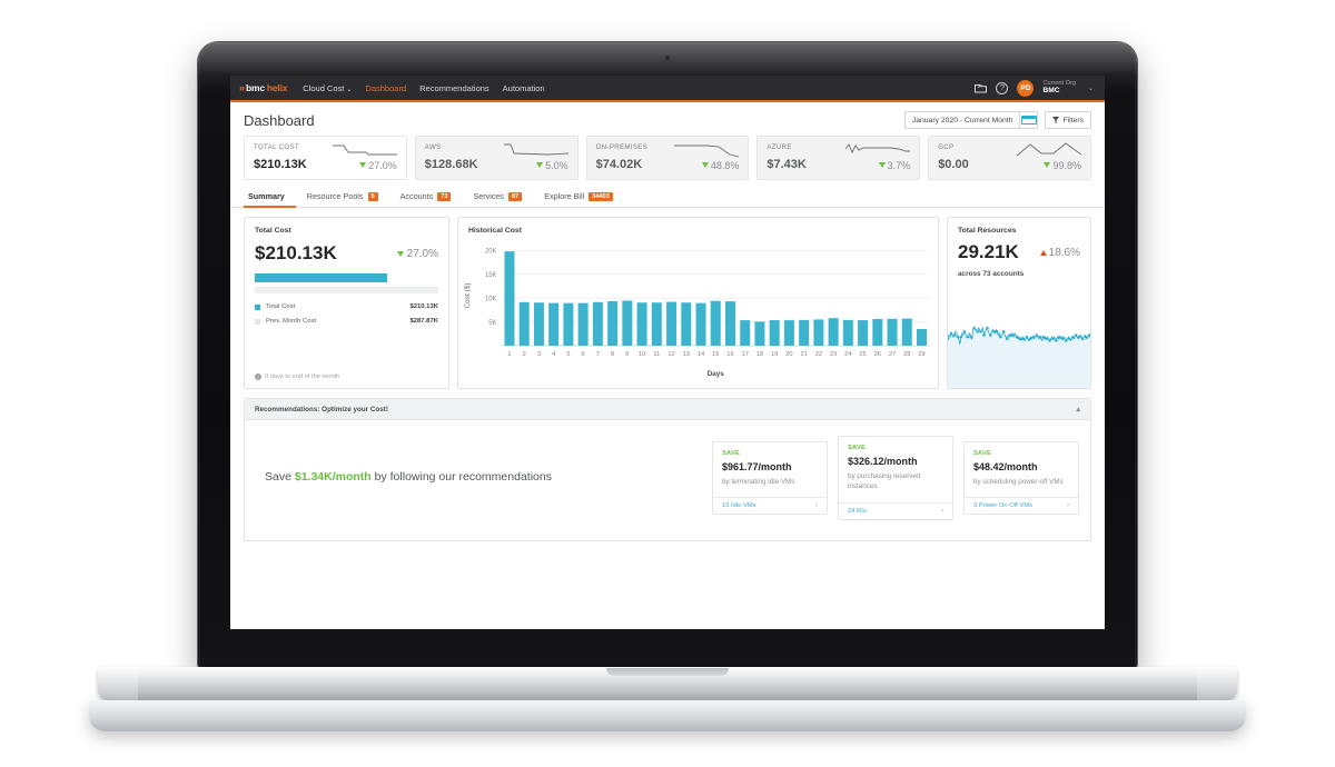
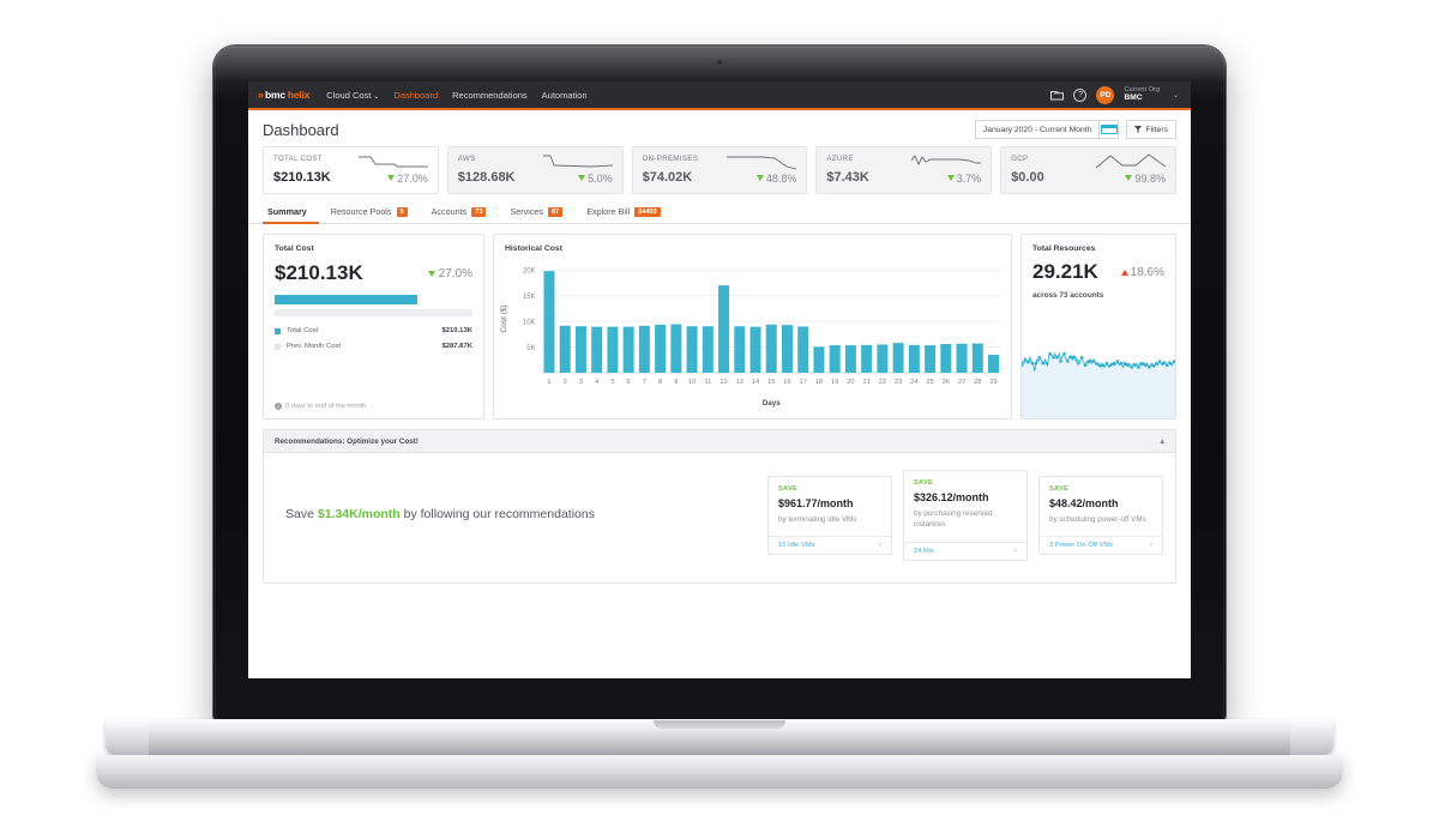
12: 9K -> 17K
17: 5K -> 9K
